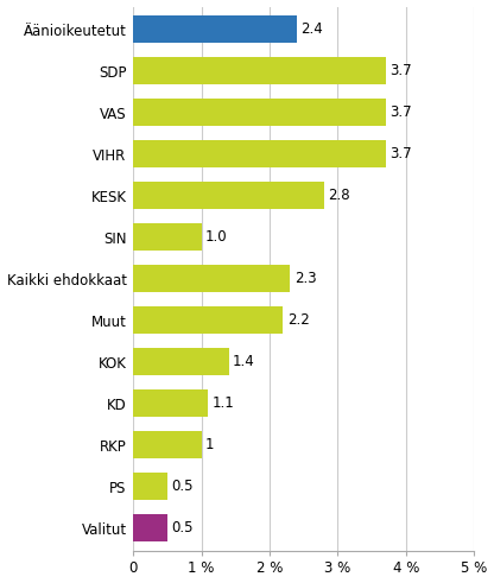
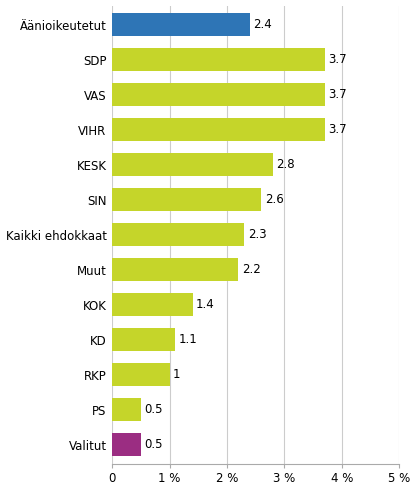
SIN: 1.0 -> 2.6
